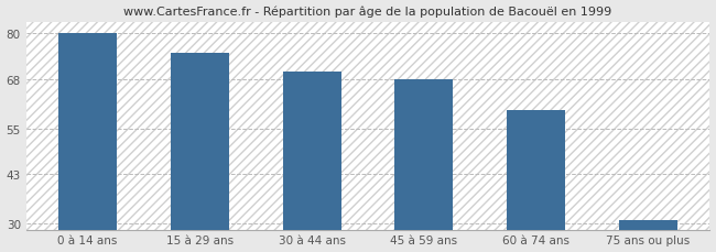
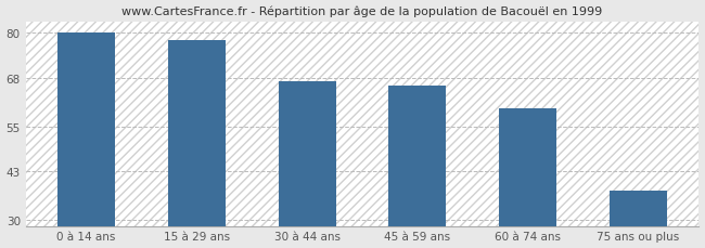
15 à 29 ans: 75 -> 78
30 à 44 ans: 70 -> 67
45 à 59 ans: 68 -> 66
75 ans ou plus: 31 -> 38
